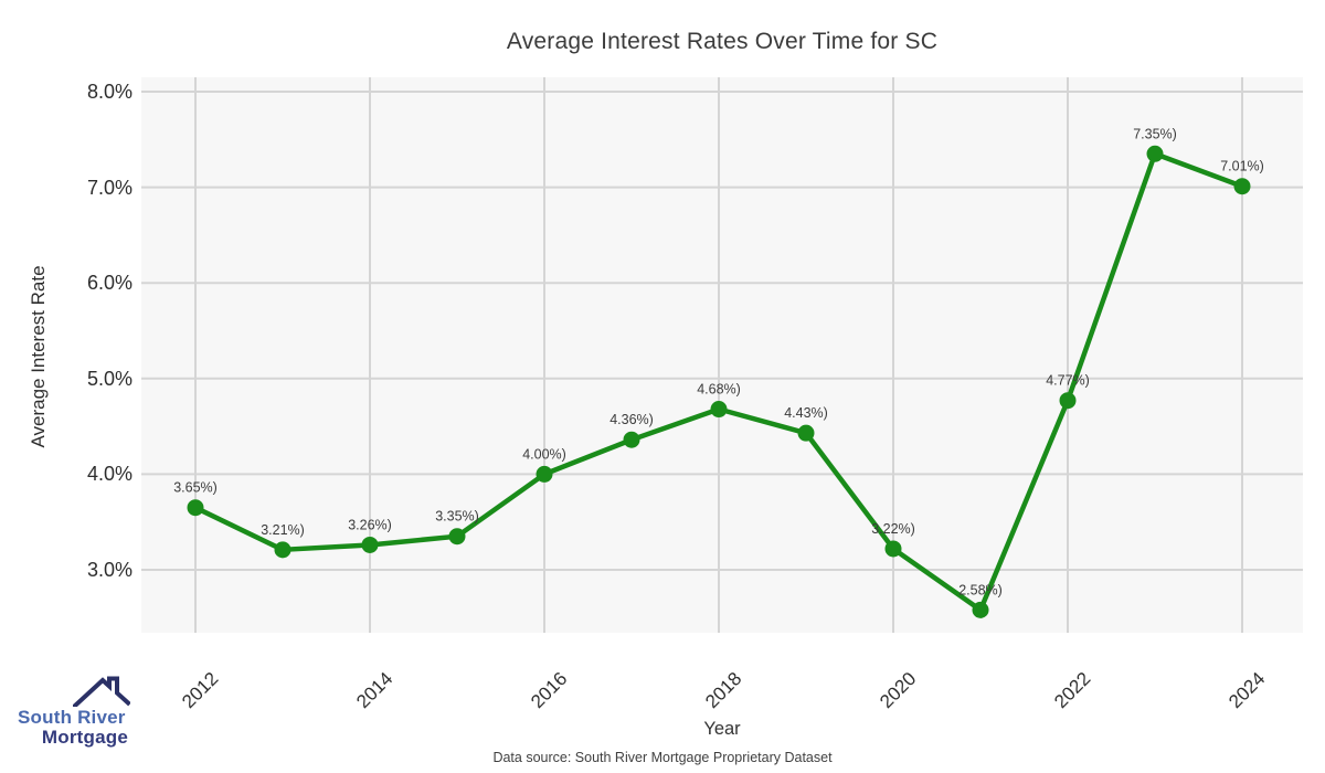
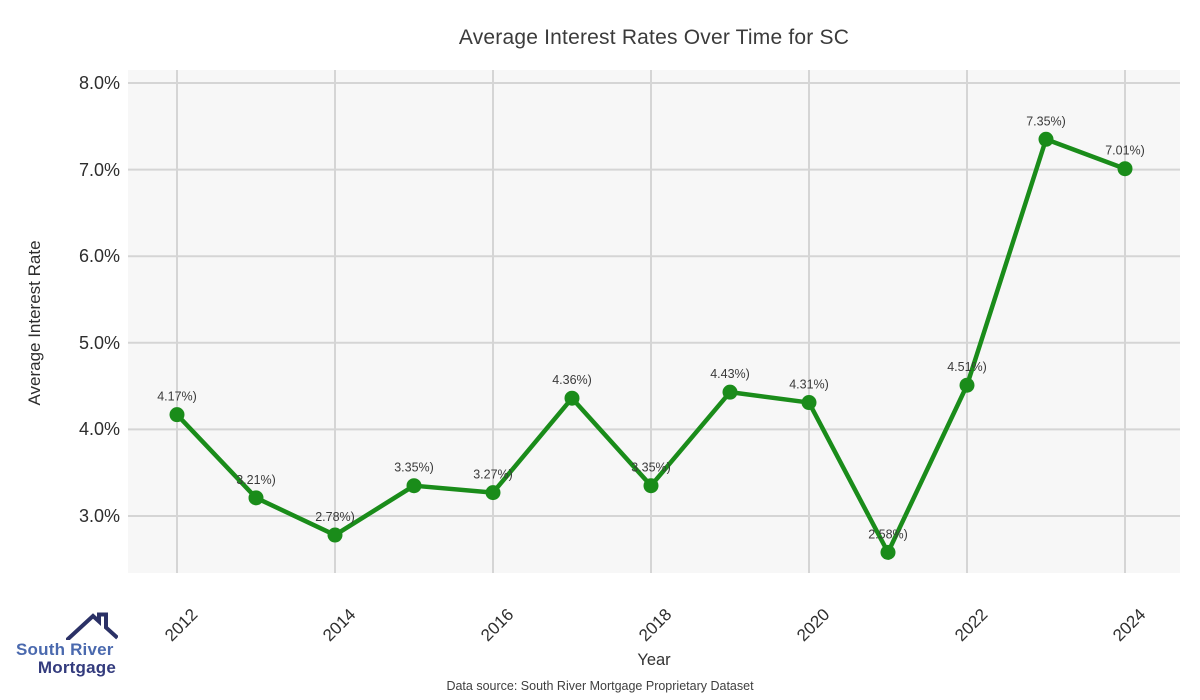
2012: 3.65% -> 4.17%
2014: 3.26% -> 2.78%
2016: 4.00% -> 3.27%
2018: 4.68% -> 3.35%
2020: 3.22% -> 4.31%
2022: 4.77% -> 4.51%
